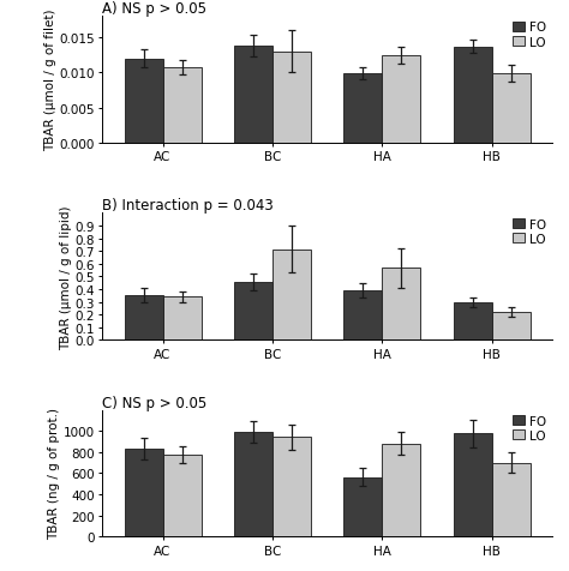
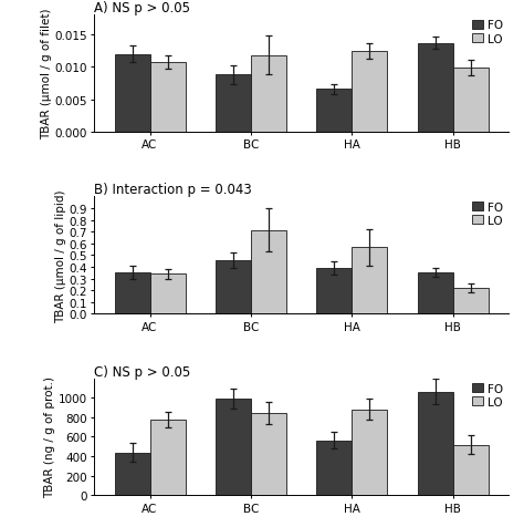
A) NS p > 0.05/FO/BC: 0.0138 -> 0.0088
A) NS p > 0.05/LO/BC: 0.0130 -> 0.0118
A) NS p > 0.05/FO/HA: 0.0099 -> 0.0066
B) Interaction p = 0.043/FO/HB: 0.29 -> 0.35
C) NS p > 0.05/FO/AC: 840 -> 440
C) NS p > 0.05/LO/BC: 940 -> 840
C) NS p > 0.05/FO/HB: 980 -> 1060
C) NS p > 0.05/LO/HB: 700 -> 520
